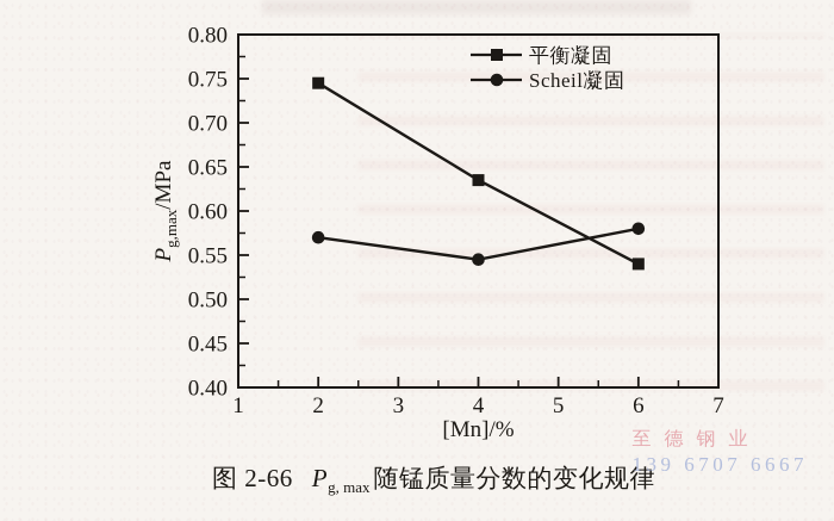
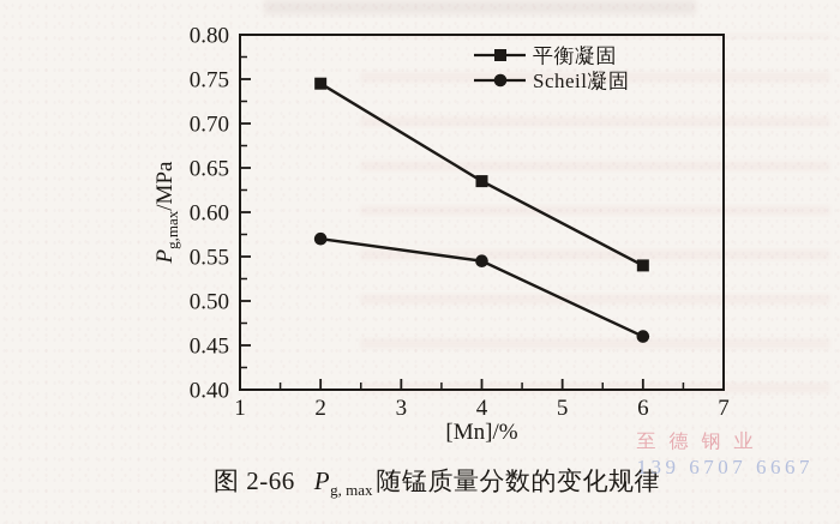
Scheil凝固/6: 0.58 -> 0.46
